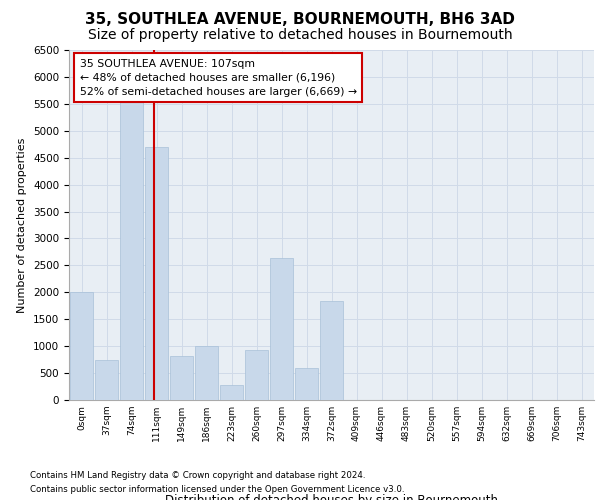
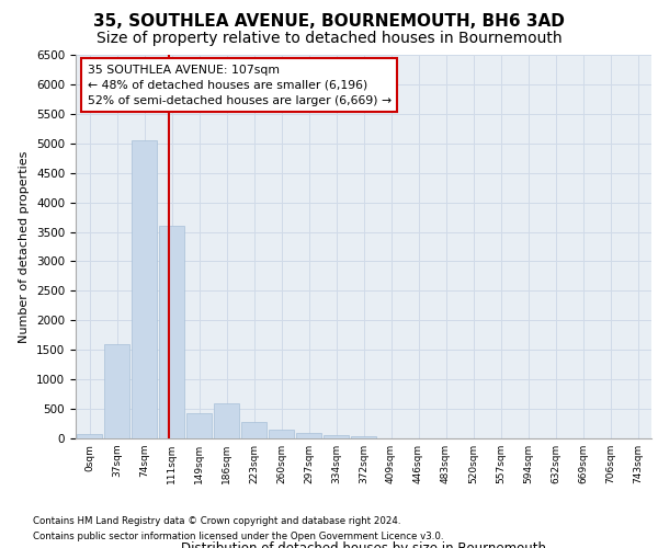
0sqm: 2000 -> 80
37sqm: 740 -> 1600
74sqm: 5540 -> 5050
111sqm: 4700 -> 3600
149sqm: 820 -> 420
186sqm: 1000 -> 600
260sqm: 920 -> 150
297sqm: 2640 -> 90
334sqm: 600 -> 60
372sqm: 1840 -> 30
